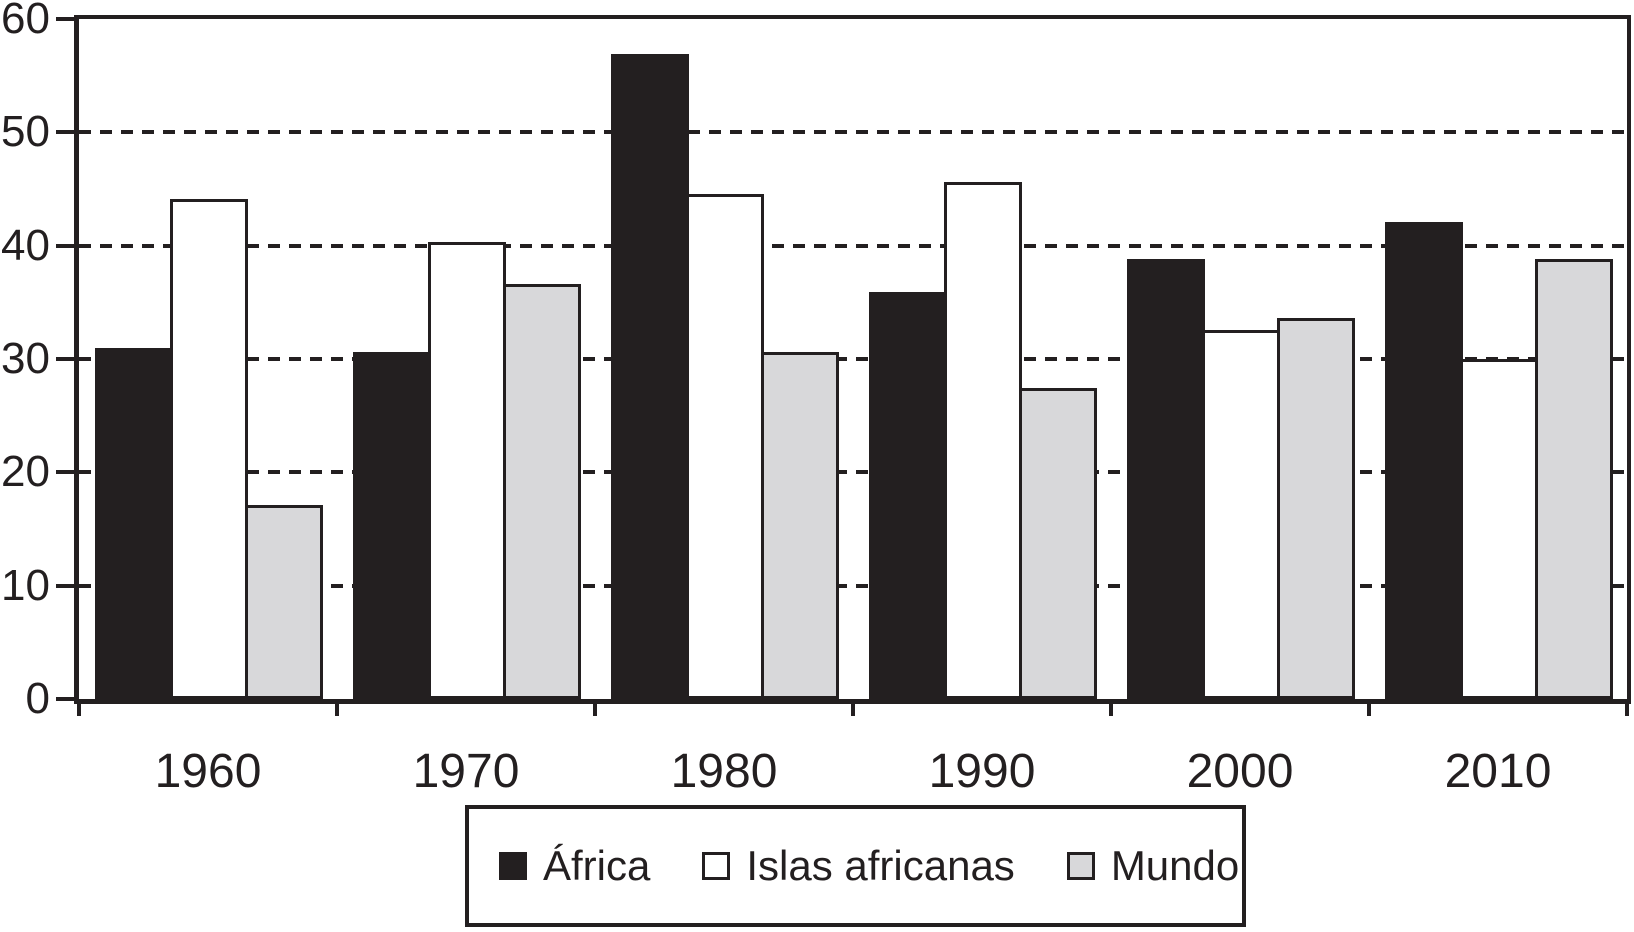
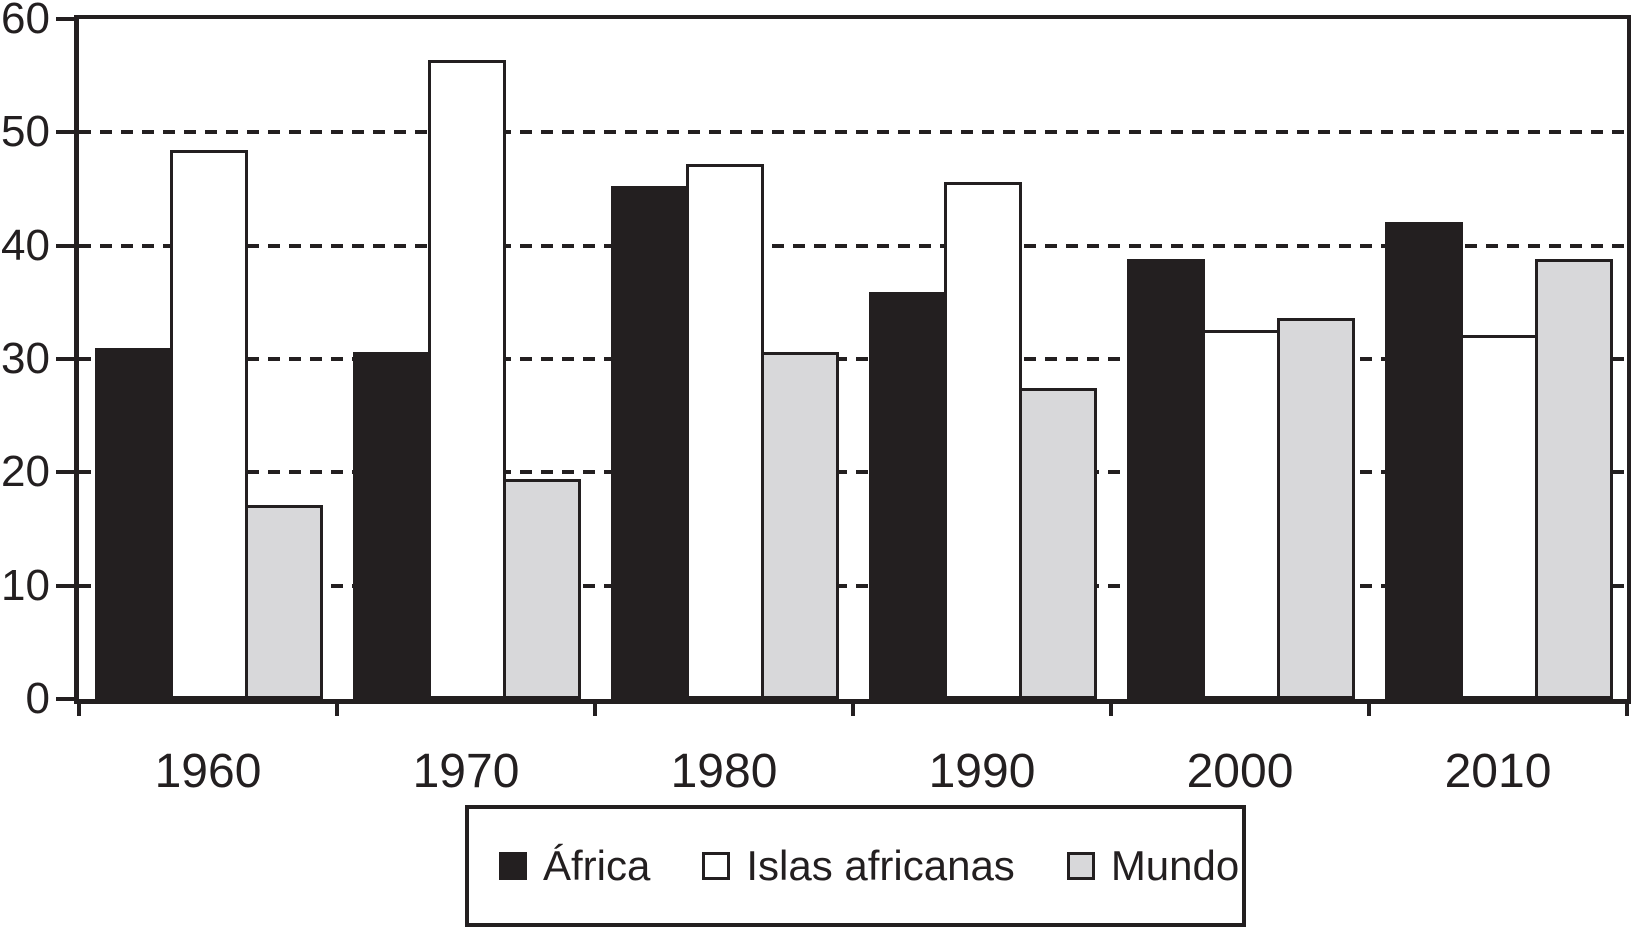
Islas africanas/1960: 44.1 -> 48.4
Islas africanas/1970: 40.3 -> 56.4
Mundo/1970: 36.6 -> 19.4
África/1980: 56.9 -> 45.3
Islas africanas/1980: 44.6 -> 47.2
Islas africanas/2010: 30.0 -> 32.1
